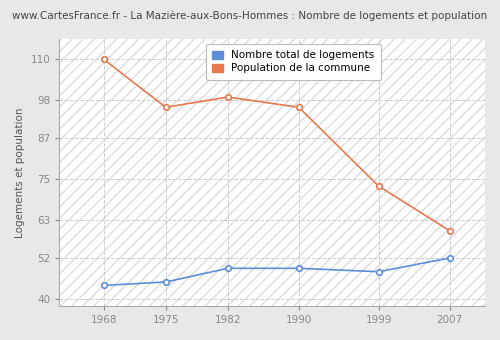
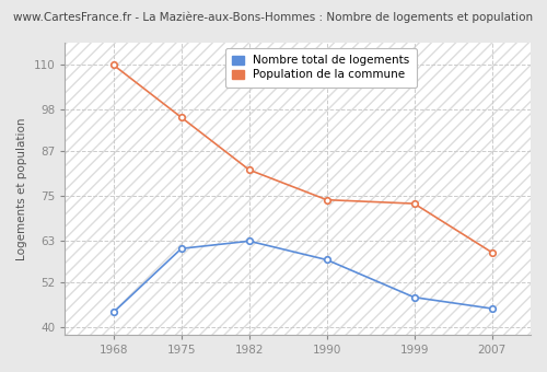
Nombre total de logements/1975: 45 -> 61
Nombre total de logements/1982: 49 -> 63
Population de la commune/1982: 99 -> 82
Nombre total de logements/1990: 49 -> 58
Population de la commune/1990: 96 -> 74
Nombre total de logements/2007: 52 -> 45
